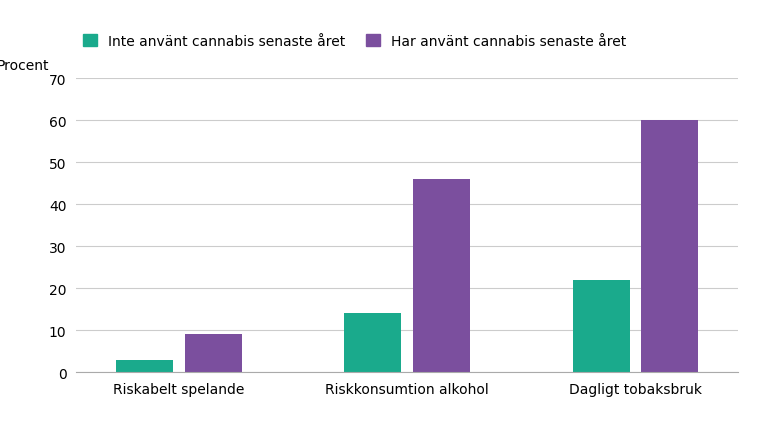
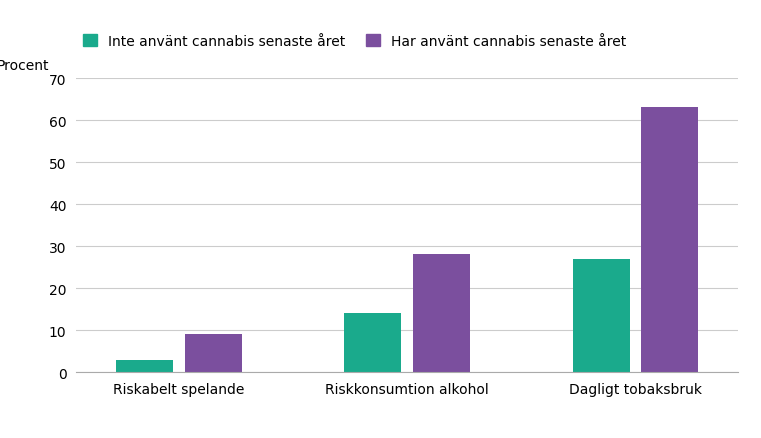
Har använt cannabis senaste året/Riskkonsumtion alkohol: 46 -> 28
Inte använt cannabis senaste året/Dagligt tobaksbruk: 22 -> 27
Har använt cannabis senaste året/Dagligt tobaksbruk: 60 -> 63
